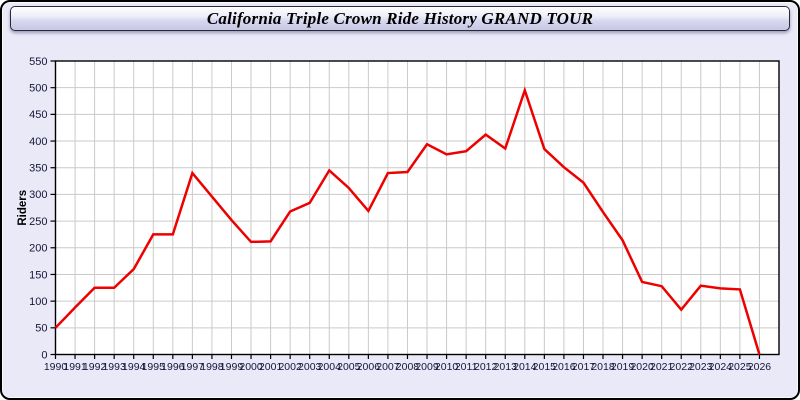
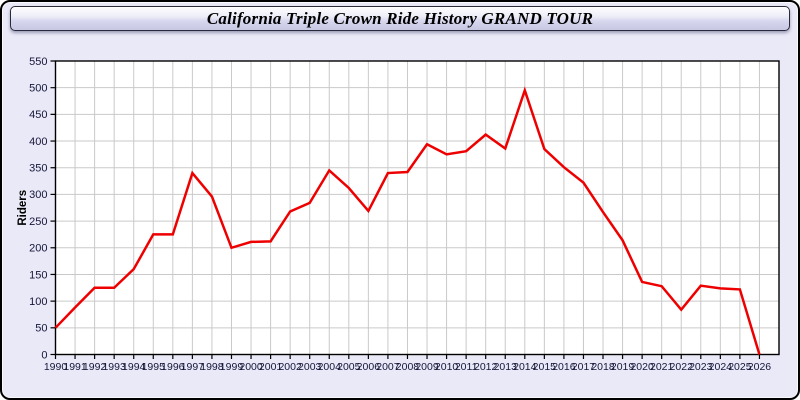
1999: 250 -> 200
